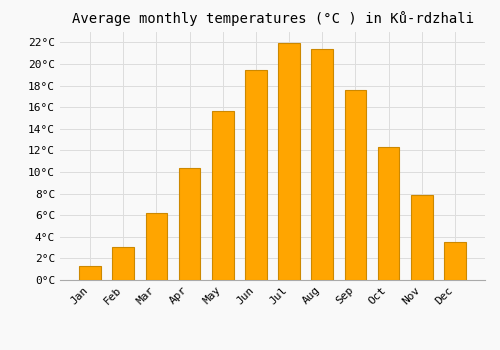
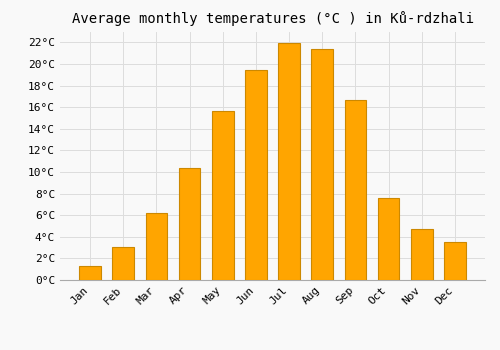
Sep: 17.6°C -> 16.7°C
Oct: 12.3°C -> 7.6°C
Nov: 7.9°C -> 4.7°C
